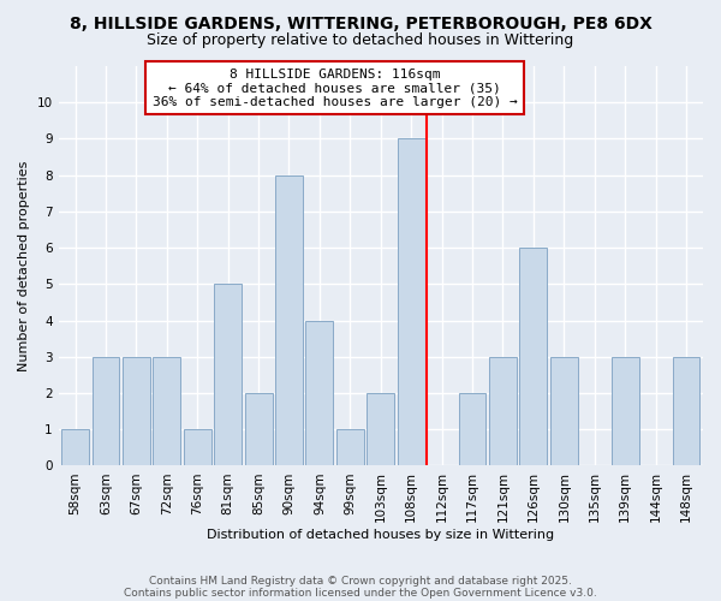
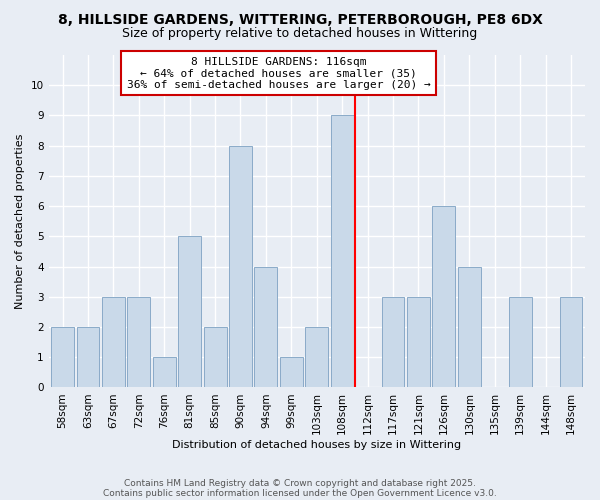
58sqm: 1 -> 2
63sqm: 3 -> 2
117sqm: 2 -> 3
130sqm: 3 -> 4
